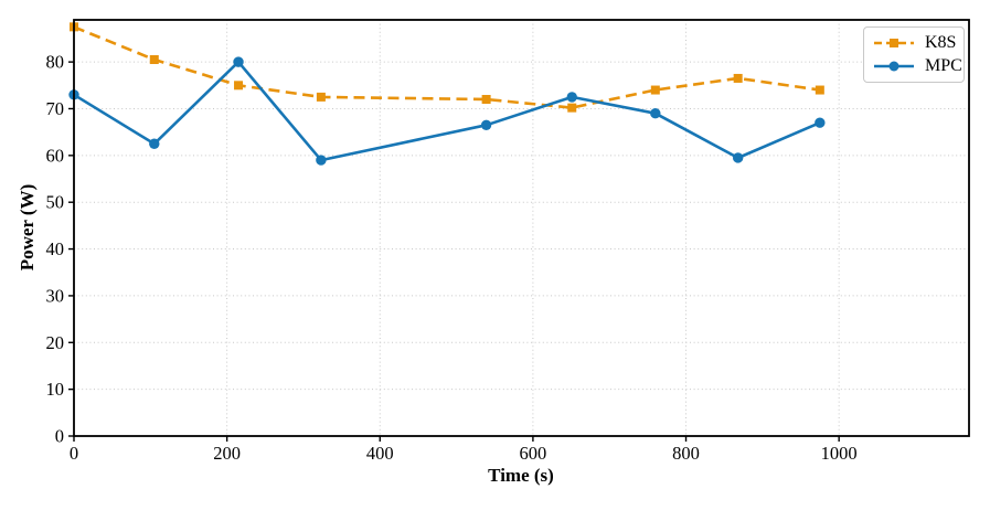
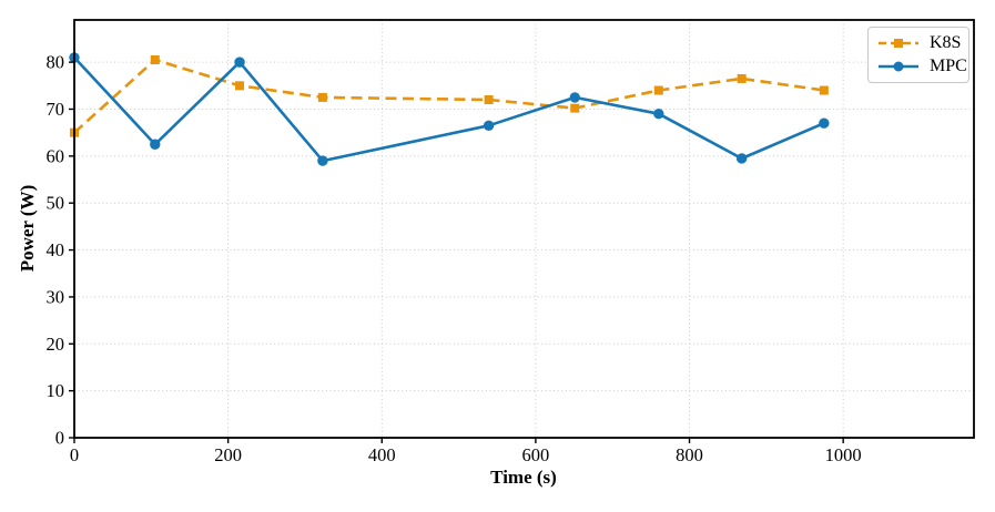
K8S/0: 88 -> 65
MPC/0: 73 -> 81
